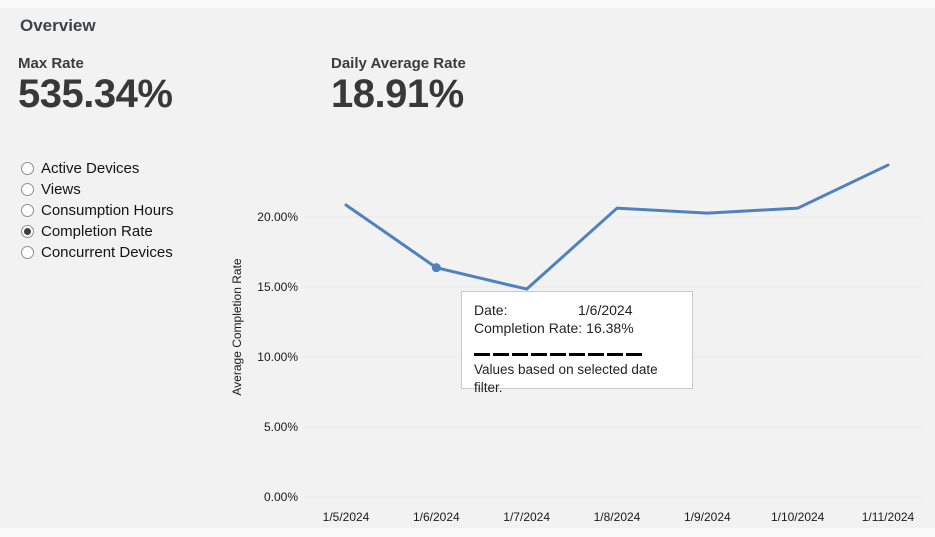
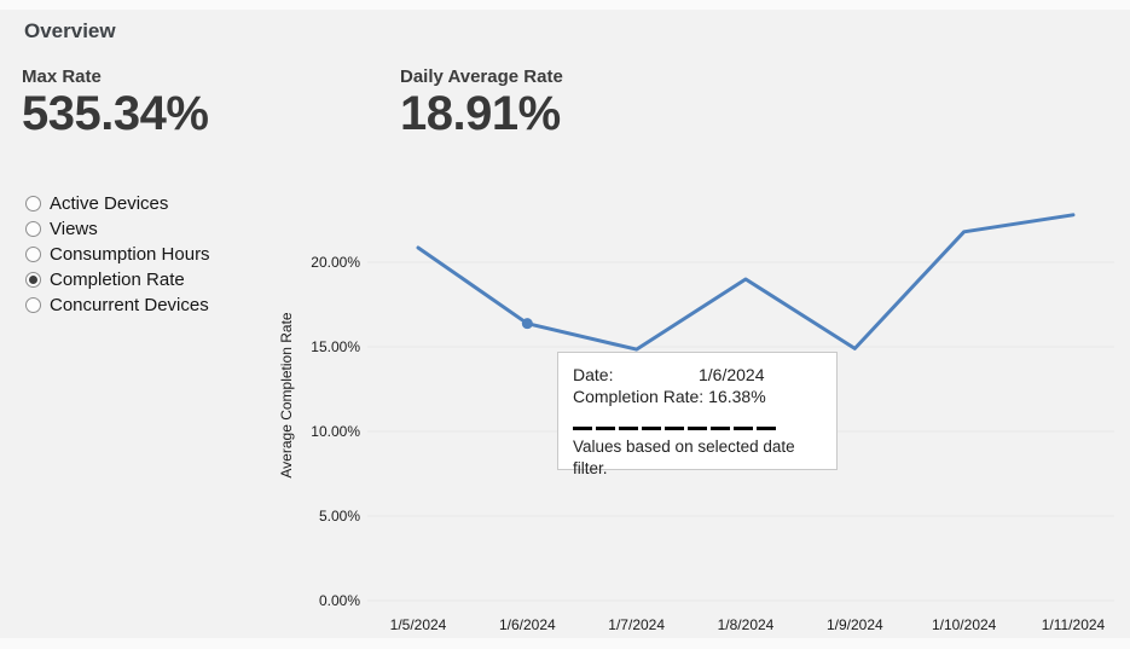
1/8/2024: 20.6% -> 19.0%
1/9/2024: 20.3% -> 14.9%
1/10/2024: 20.6% -> 21.8%
1/11/2024: 23.7% -> 22.8%
